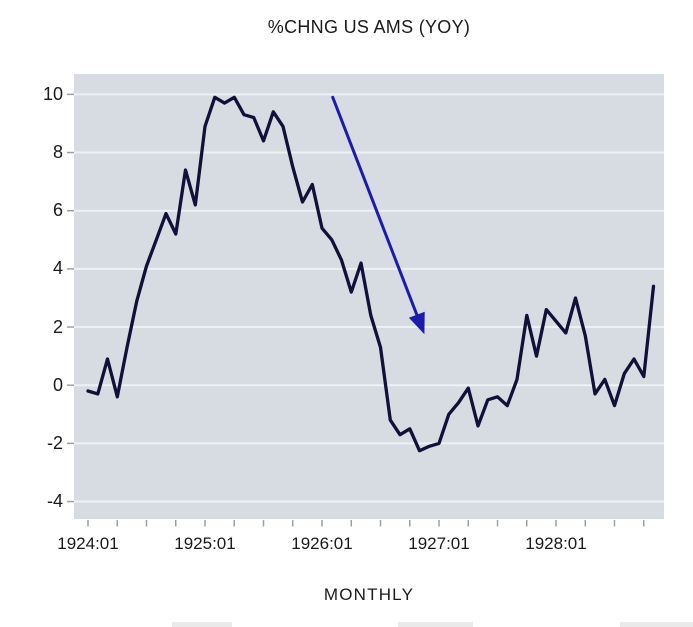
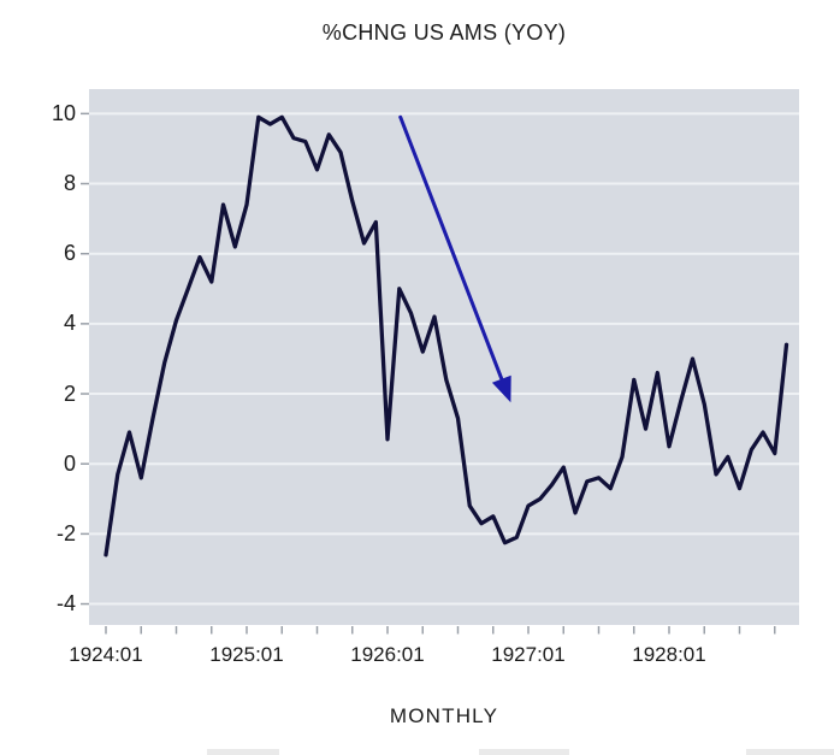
1924:01: -0.2 -> -2.6
1925:01: 8.9 -> 7.4
1926:01: 5.4 -> 0.7
1927:01: -2.0 -> -1.2
1928:01: 2.2 -> 0.5
